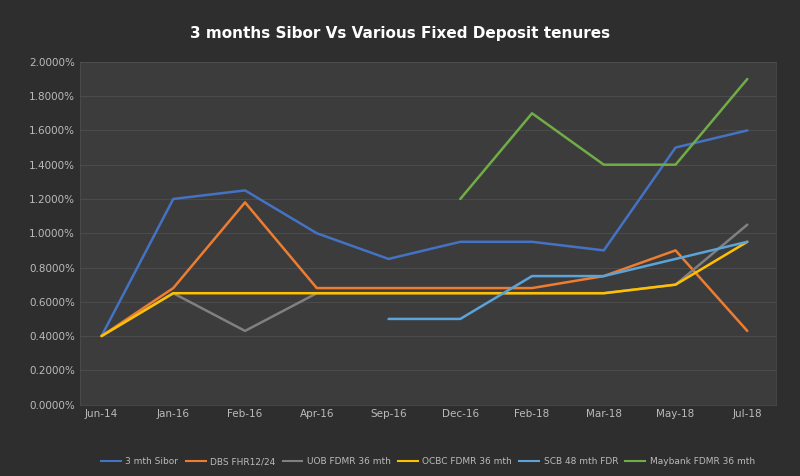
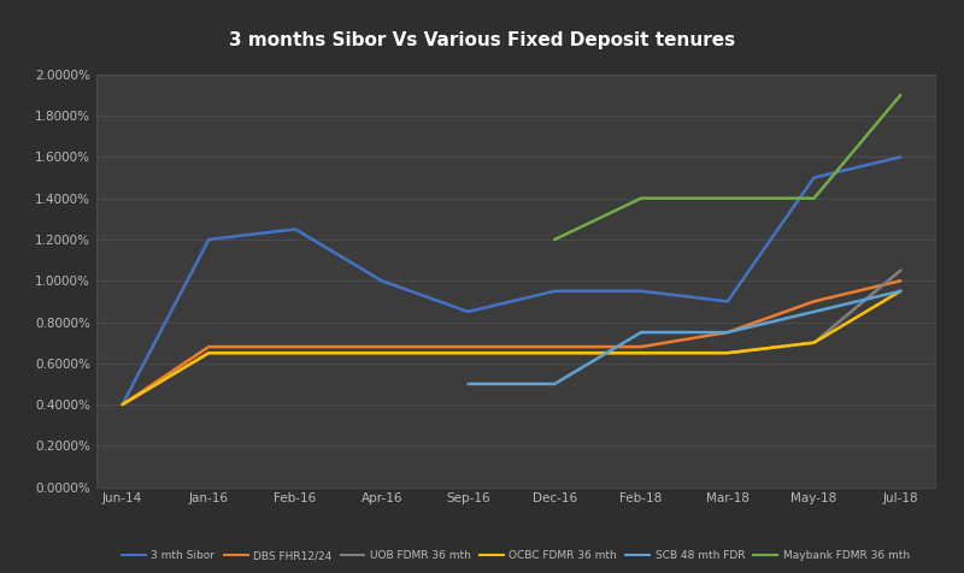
DBS FHR12/24/Feb-16: 1.18% -> 0.68%
UOB FDMR 36 mth/Feb-16: 0.43% -> 0.65%
Maybank FDMR 36 mth/Feb-18: 1.7% -> 1.4%
DBS FHR12/24/Jul-18: 0.43% -> 1.00%
